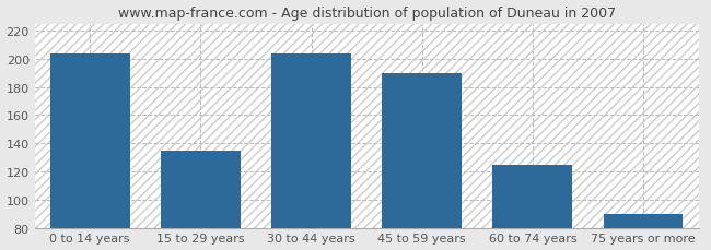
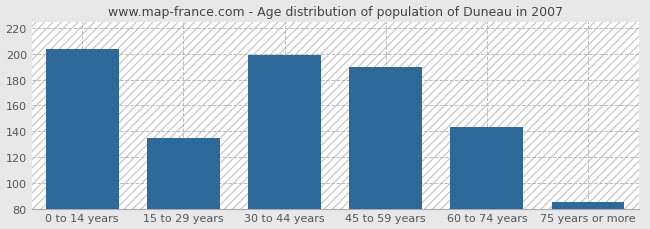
30 to 44 years: 204 -> 199
60 to 74 years: 125 -> 143
75 years or more: 90 -> 85
